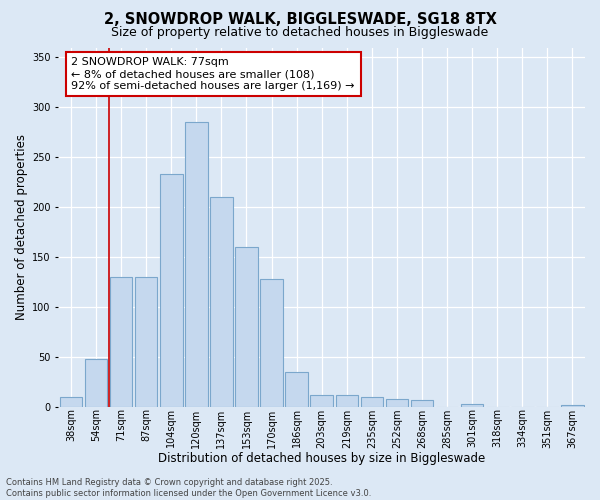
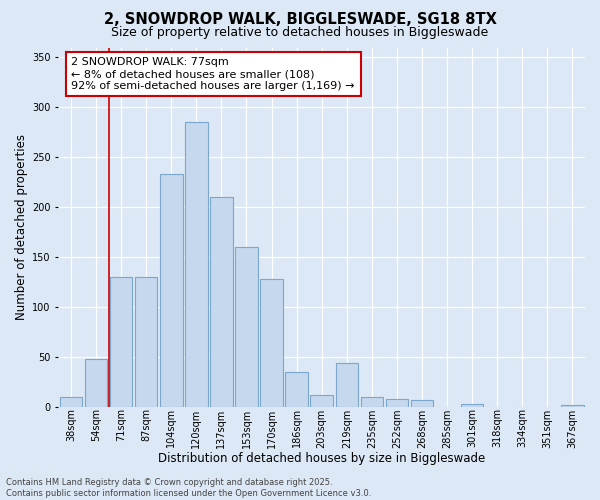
219sqm: 12 -> 44
